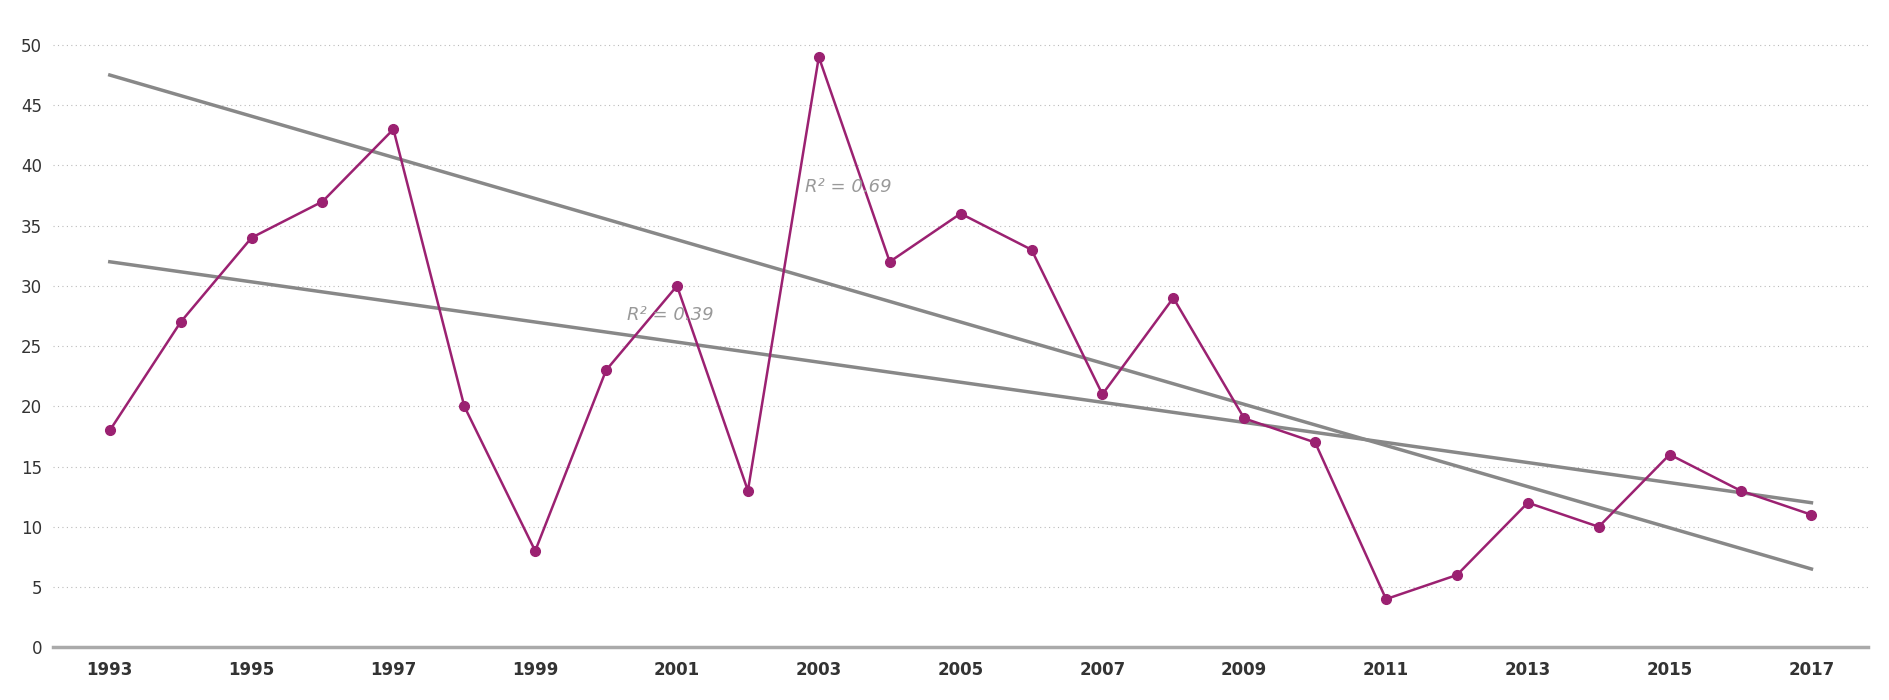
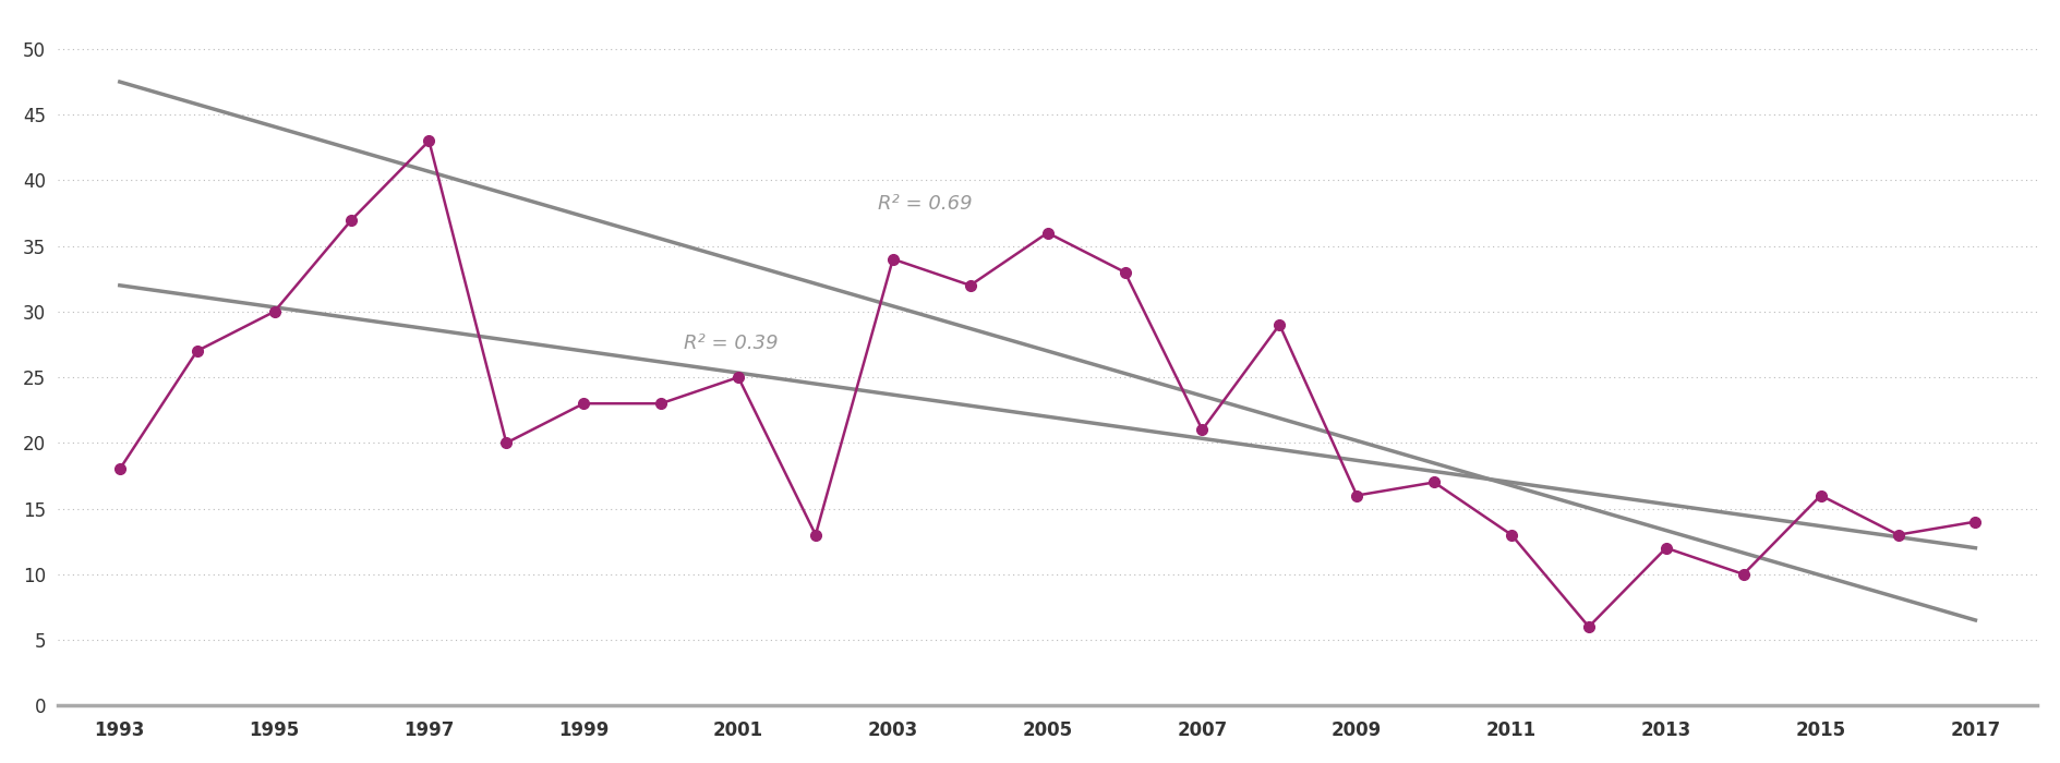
1995: 34 -> 30
1999: 8 -> 23
2001: 30 -> 25
2003: 49 -> 34
2009: 19 -> 16
2011: 4 -> 13
2017: 11 -> 14
